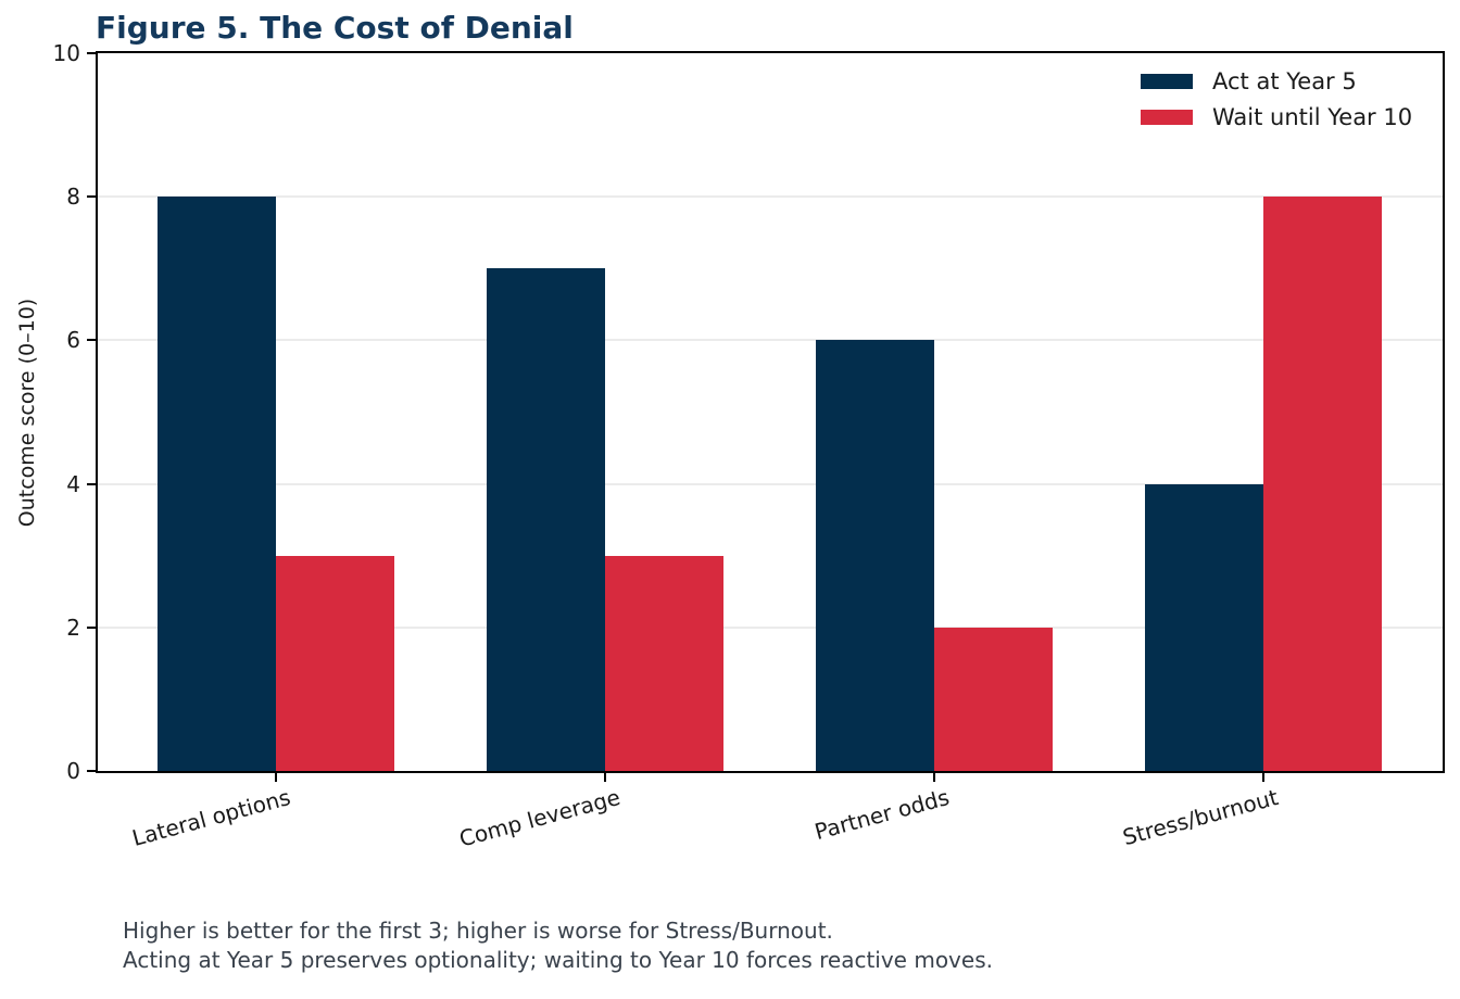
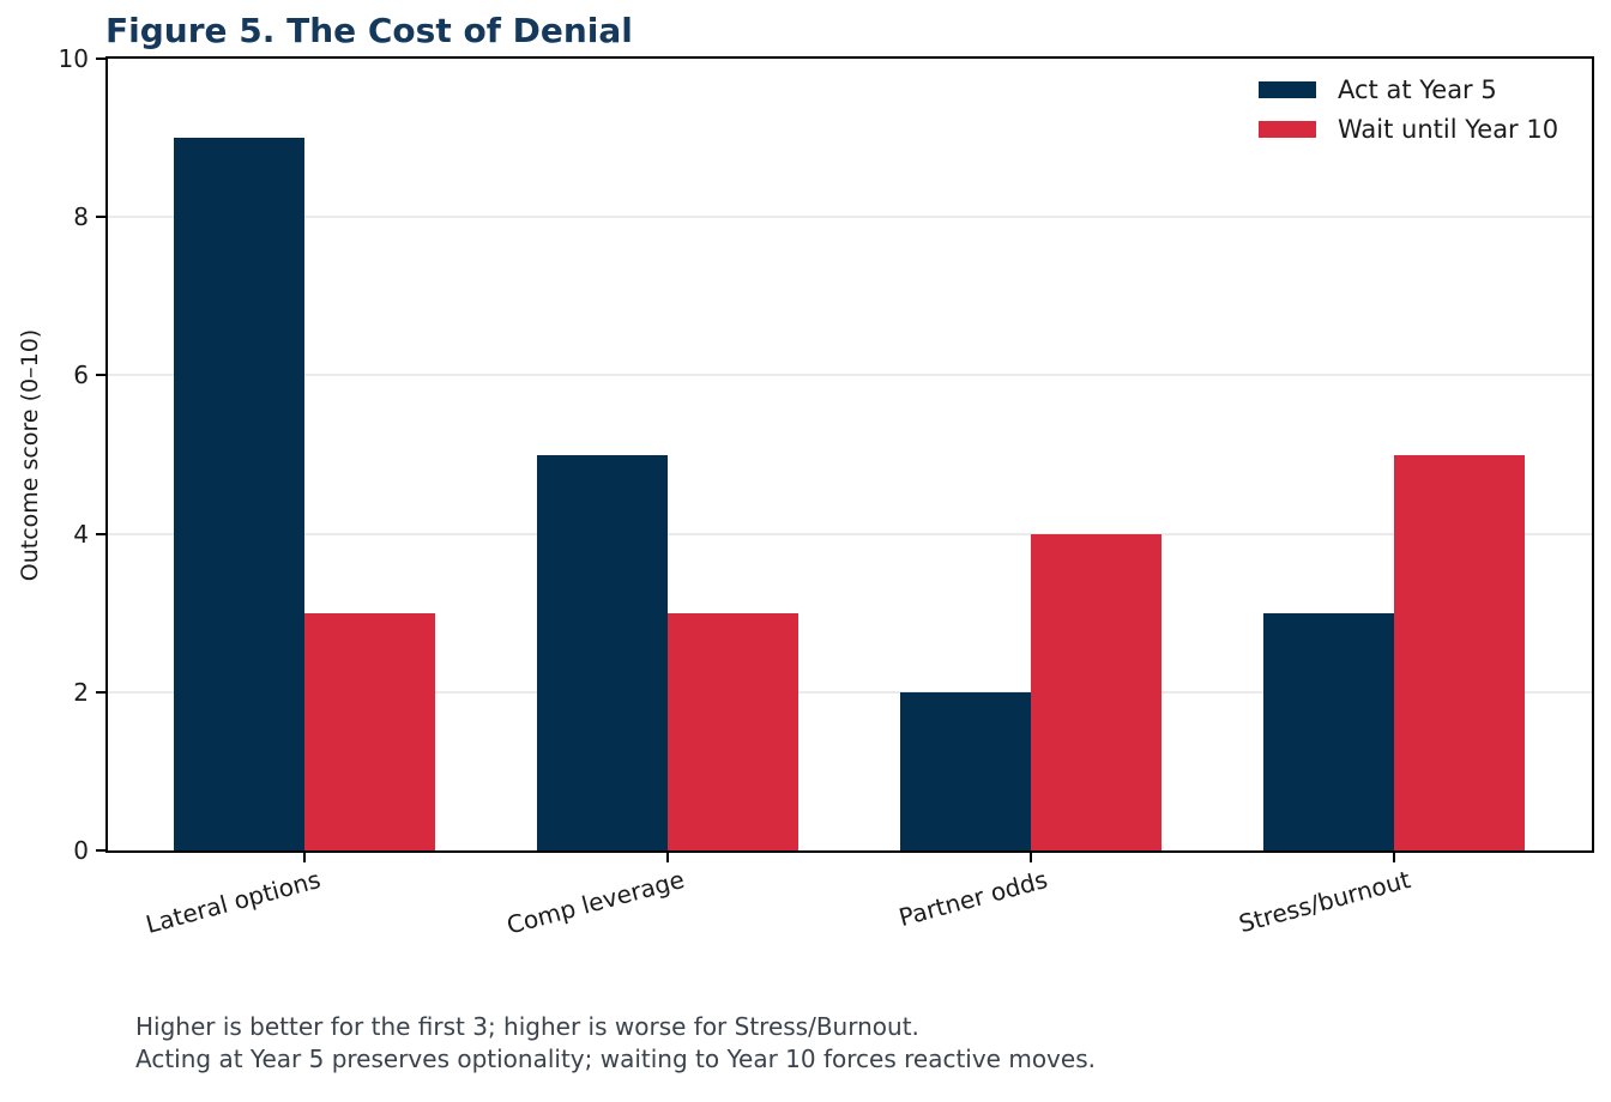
Act at Year 5/Lateral options: 8 -> 9
Act at Year 5/Comp leverage: 7 -> 5
Act at Year 5/Partner odds: 6 -> 2
Wait until Year 10/Partner odds: 2 -> 4
Act at Year 5/Stress/burnout: 4 -> 3
Wait until Year 10/Stress/burnout: 8 -> 5
